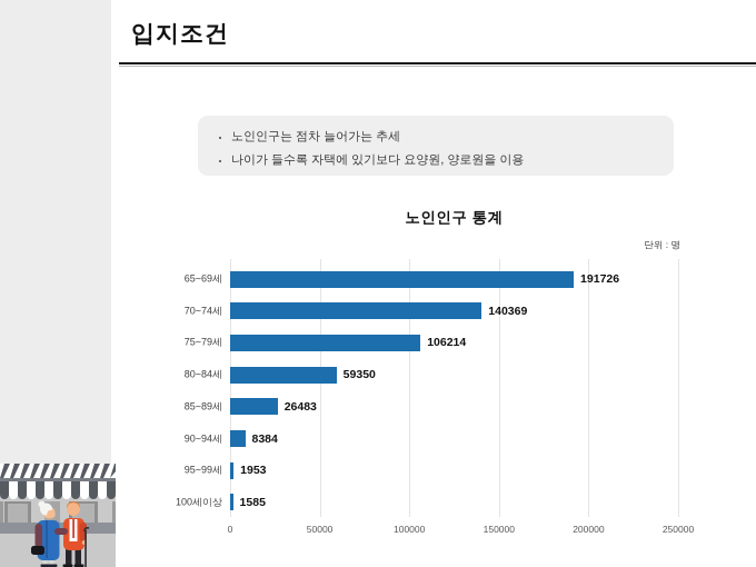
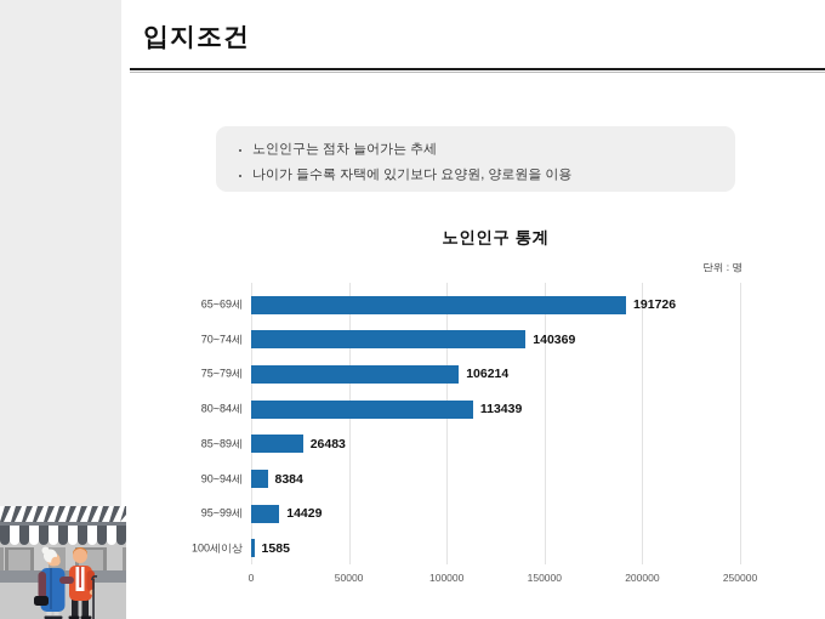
80~84세: 59350 -> 113439
95~99세: 1953 -> 14429
